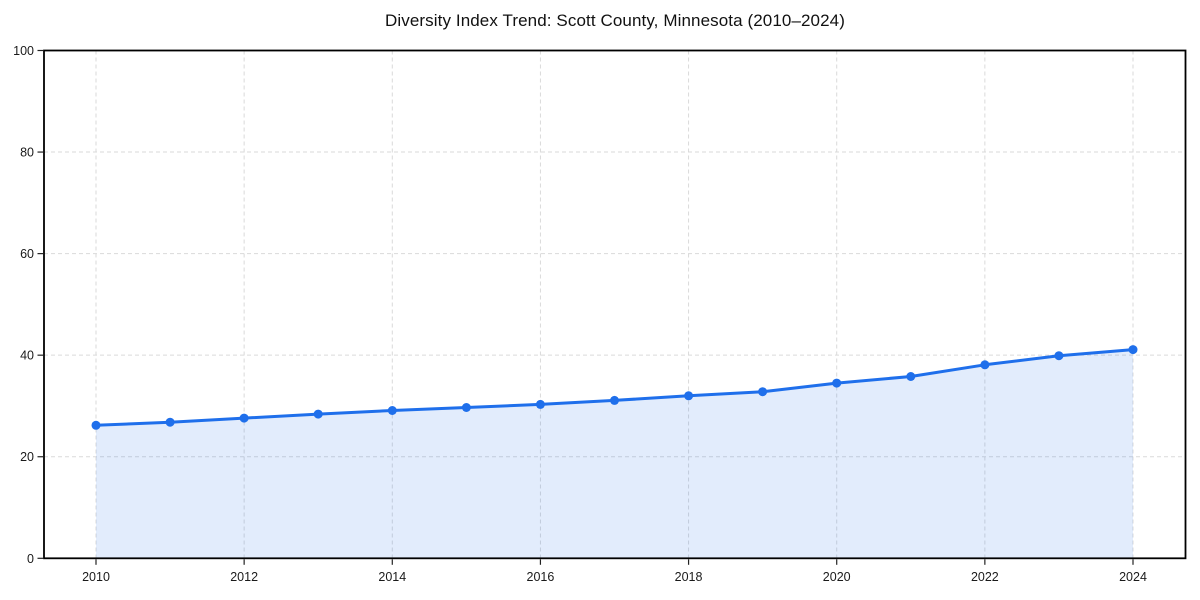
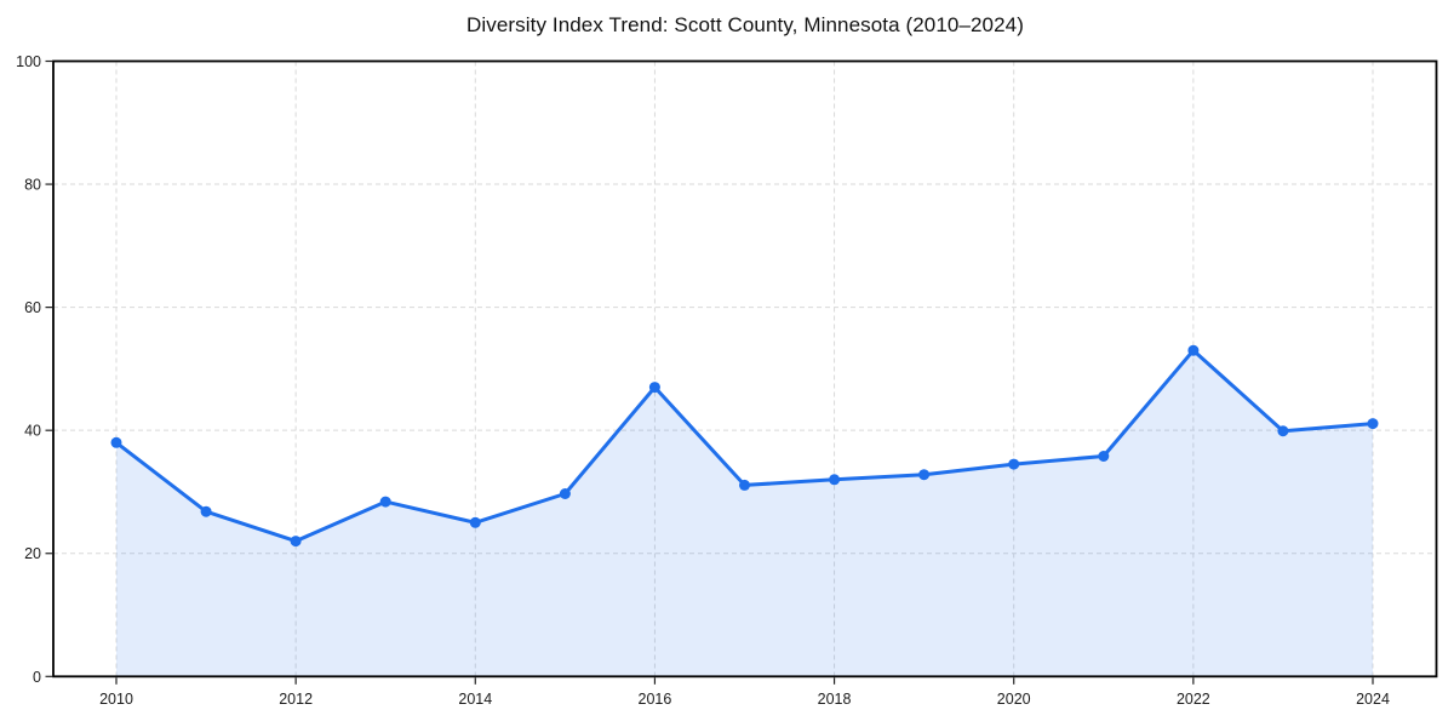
2010: 26 -> 38
2012: 28 -> 22
2014: 29 -> 25
2016: 30 -> 47
2022: 38 -> 53
